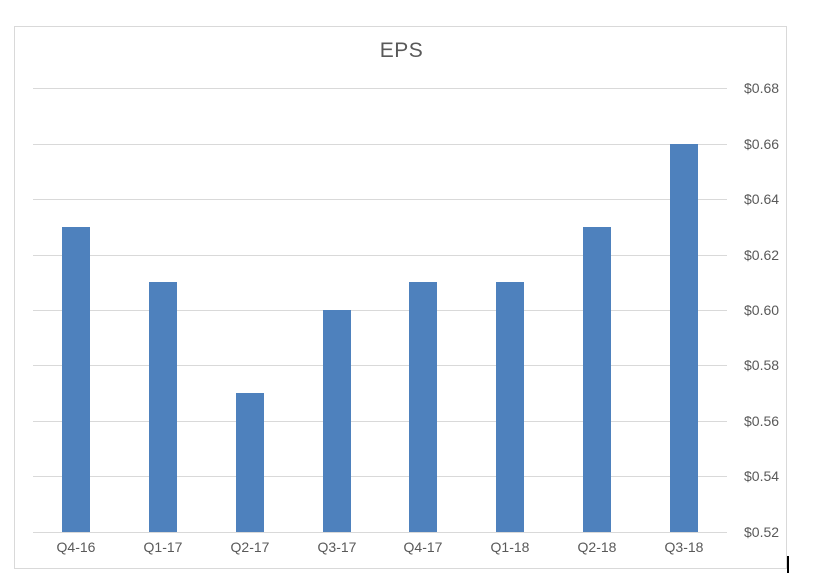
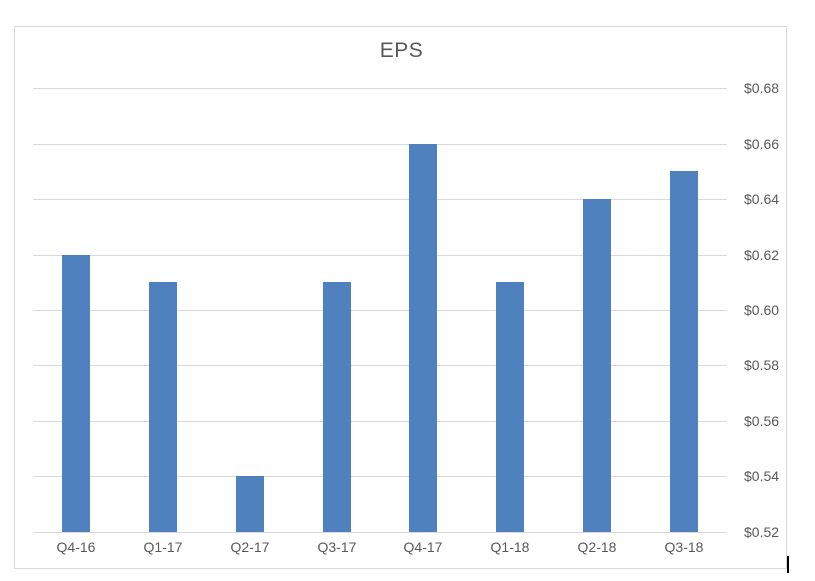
Q4-16: $0.63 -> $0.62
Q2-17: $0.57 -> $0.54
Q3-17: $0.60 -> $0.61
Q4-17: $0.61 -> $0.66
Q2-18: $0.63 -> $0.64
Q3-18: $0.66 -> $0.65
